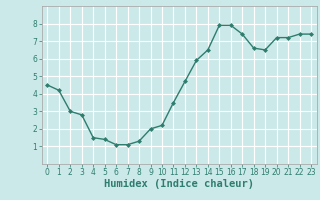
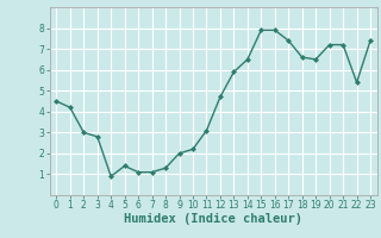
4: 1.5 -> 0.9
11: 3.5 -> 3.1
22: 7.4 -> 5.4
